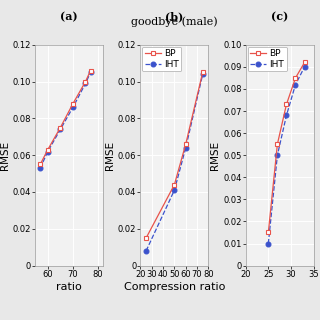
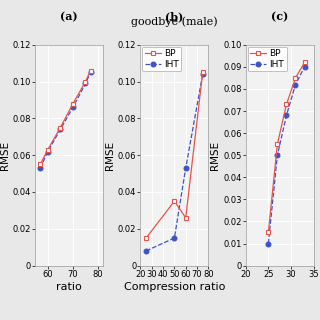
goodbye (male)/BP/50: 0.044 -> 0.035
goodbye (male)/IHT/50: 0.041 -> 0.015
goodbye (male)/BP/60: 0.066 -> 0.026
goodbye (male)/IHT/60: 0.064 -> 0.053
